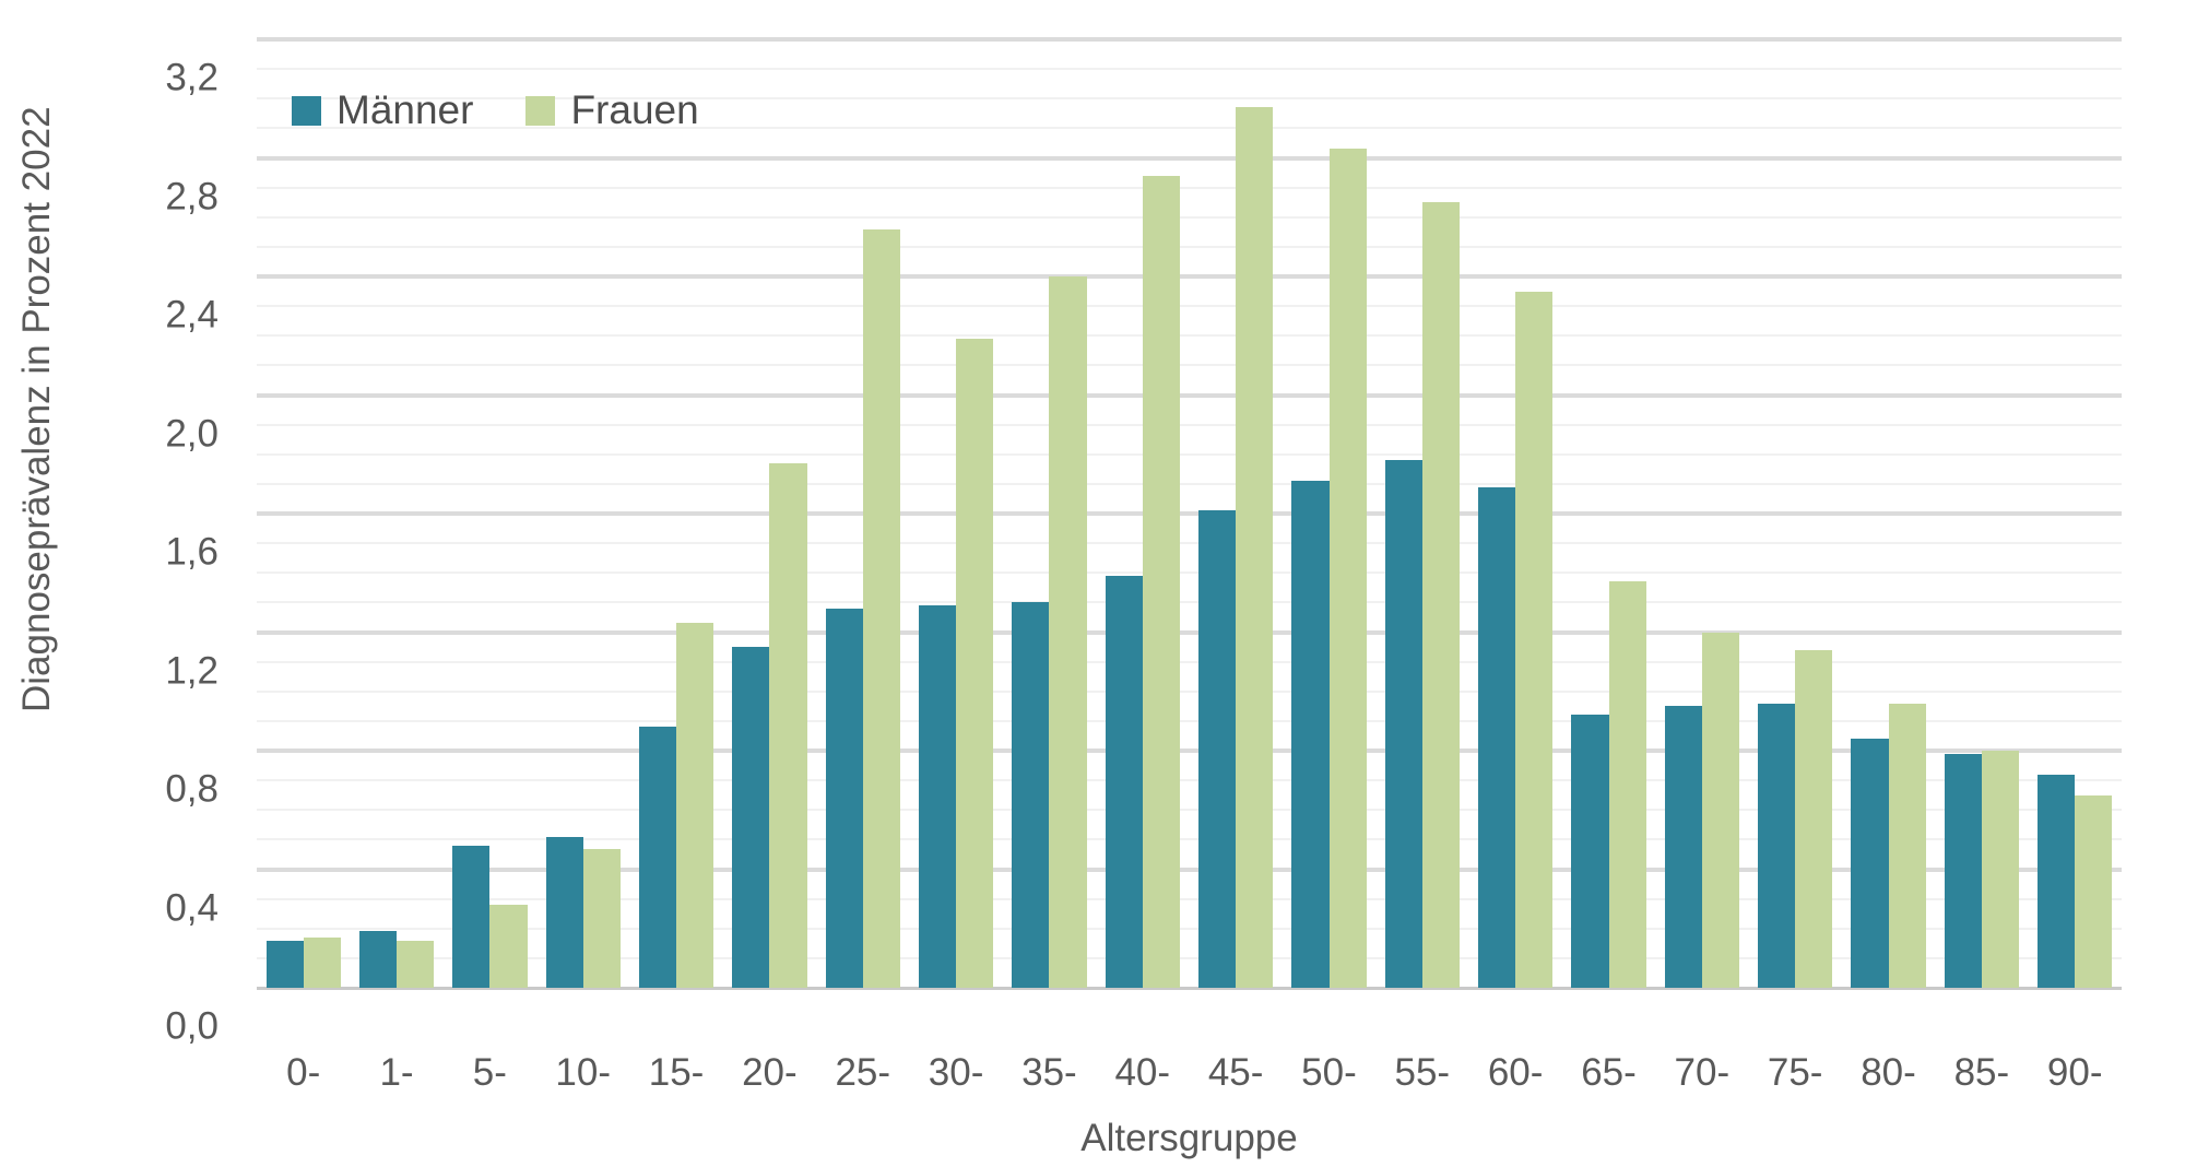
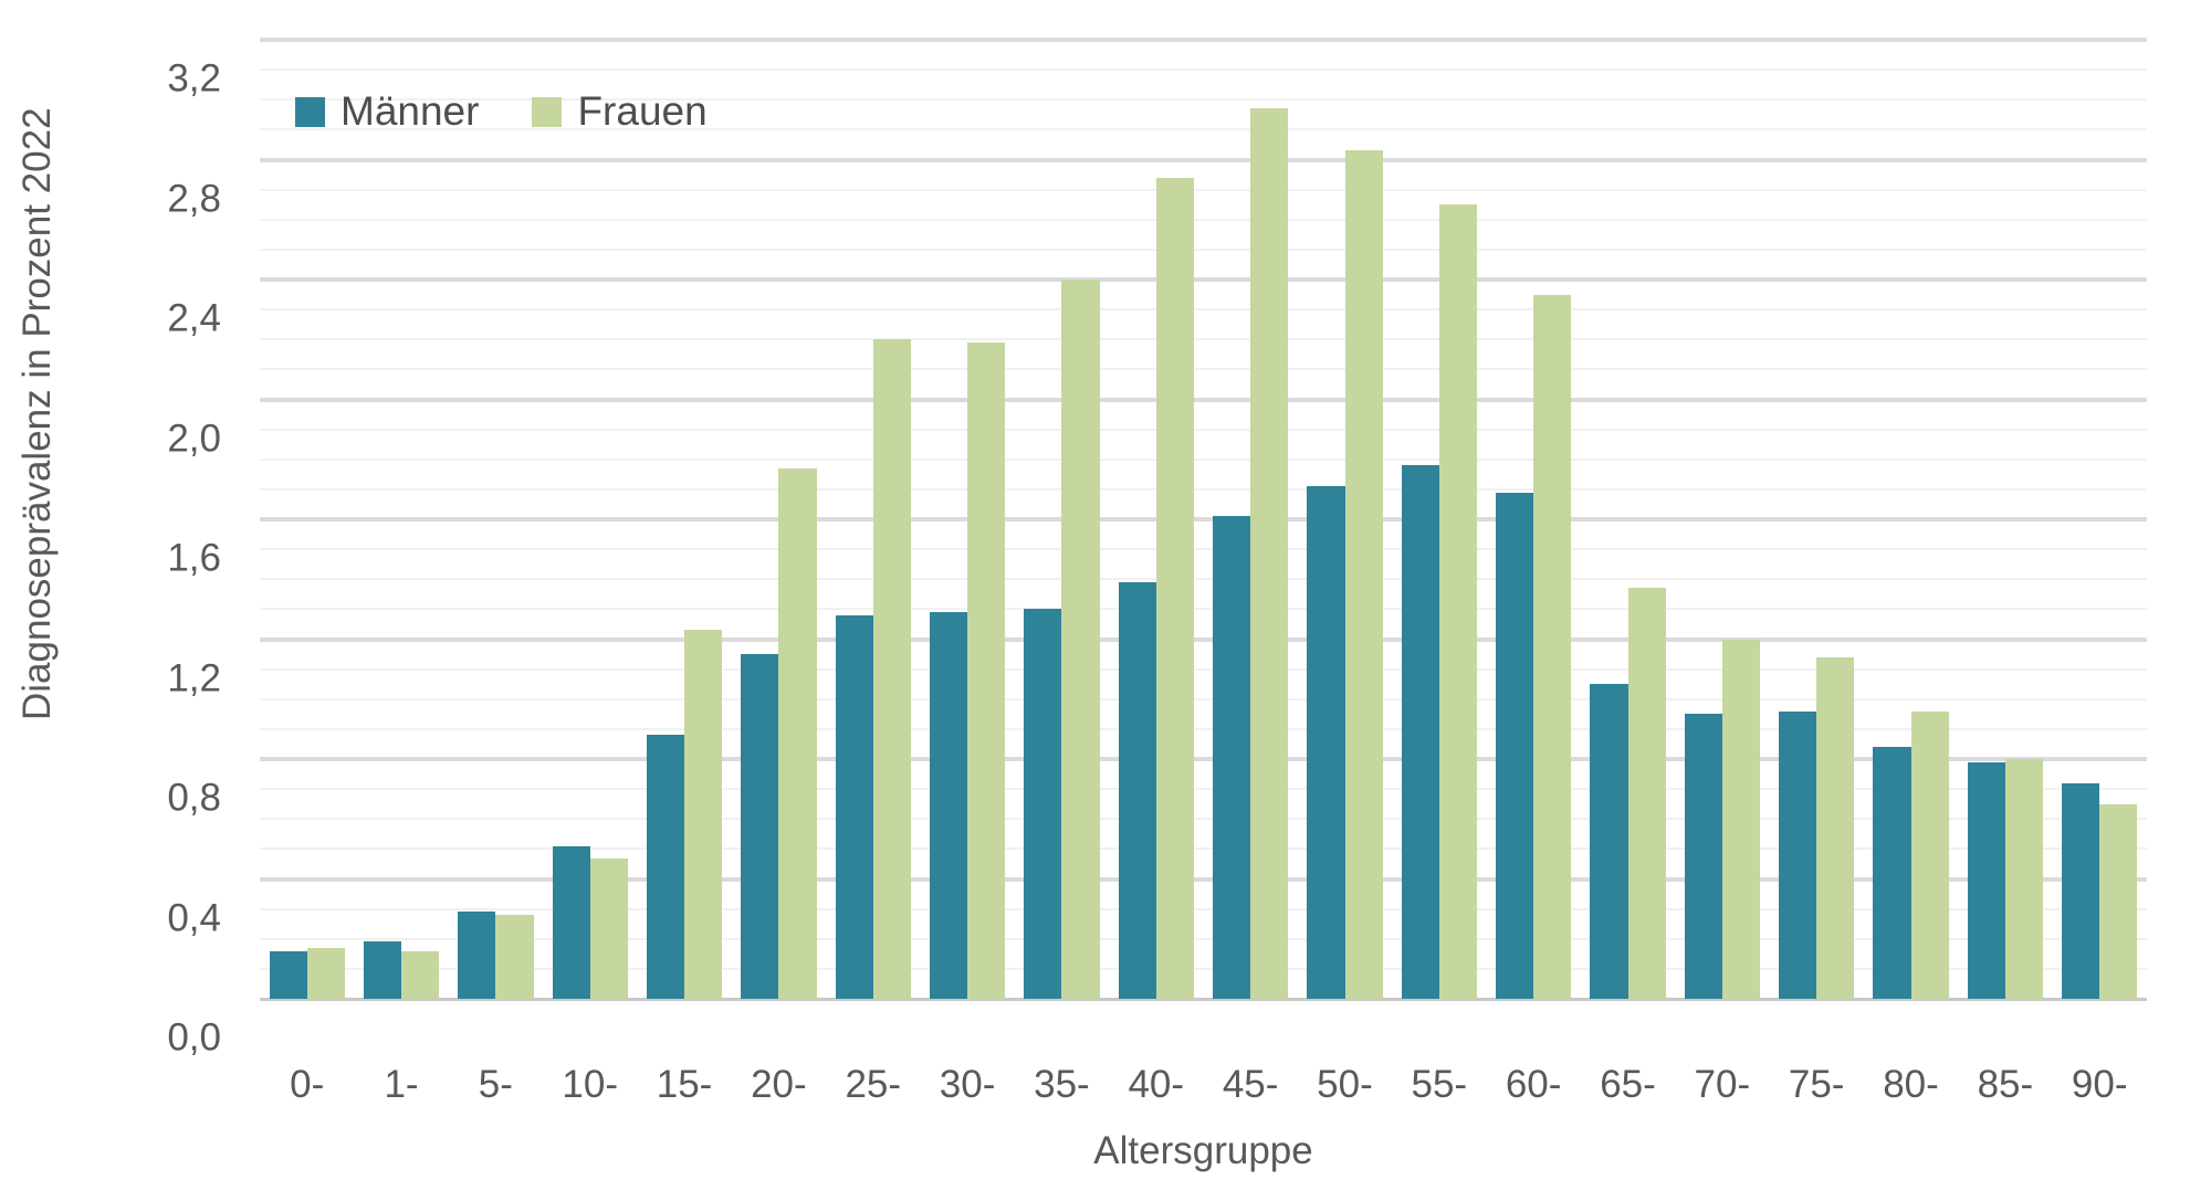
Männer/5-: 0,48 -> 0,29
Frauen/25-: 2,56 -> 2,20
Männer/65-: 0,92 -> 1,05
